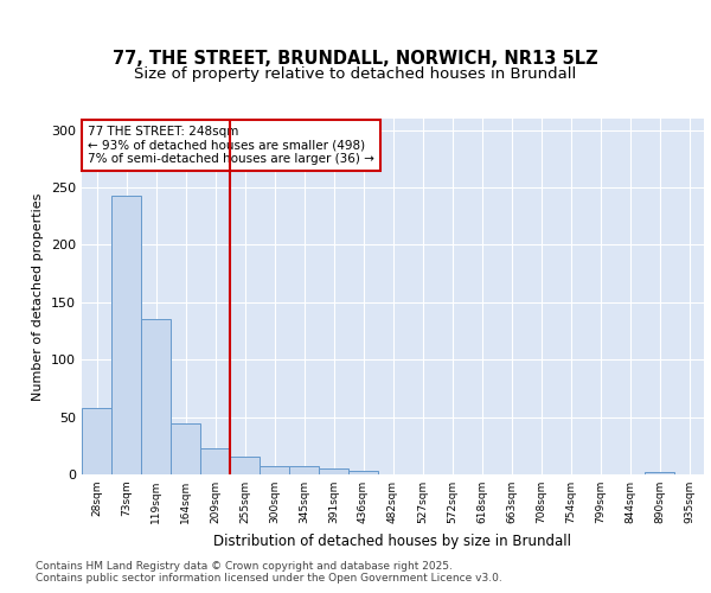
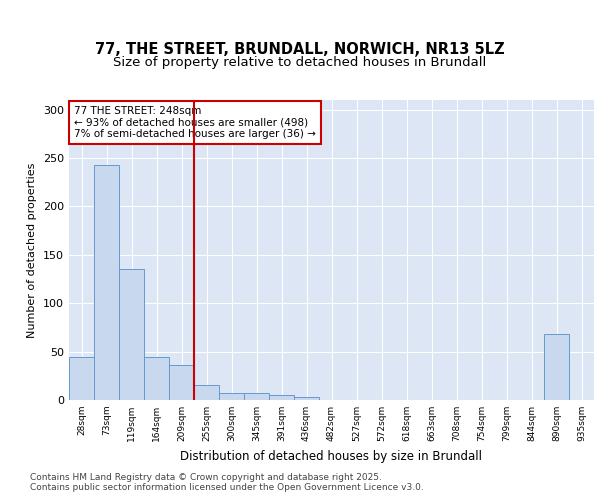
28sqm: 58 -> 44
209sqm: 23 -> 36
890sqm: 2 -> 68
